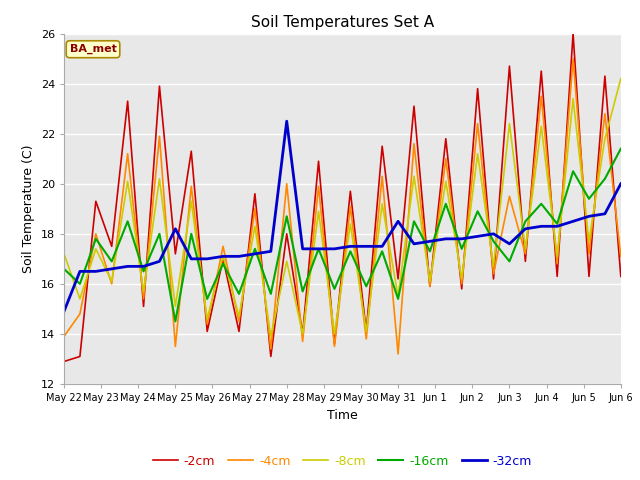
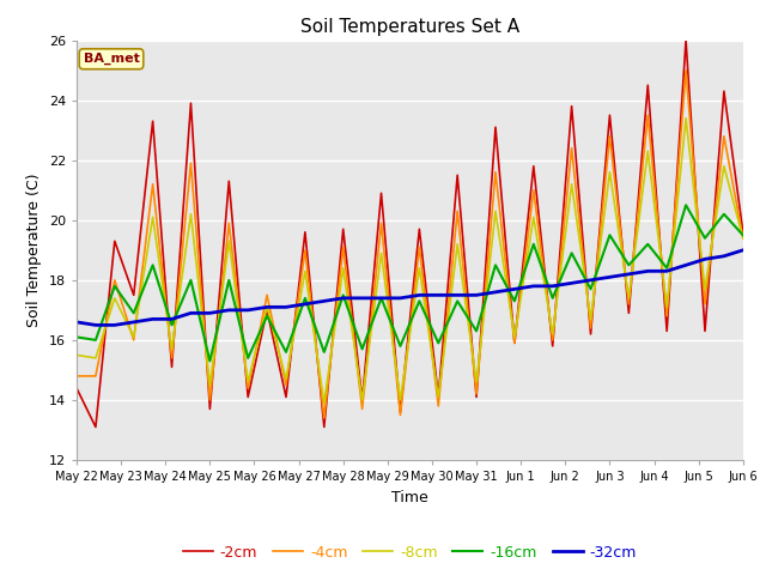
-2cm/May 22: 12.9 -> 14.4
-4cm/May 22: 13.9 -> 14.8
-8cm/May 22: 17.2 -> 15.5
-16cm/May 22: 16.6 -> 16.1
-32cm/May 22: 14.9 -> 16.6
-2cm/May 25: 17.2 -> 13.7
-4cm/May 25: 13.5 -> 14.0
-8cm/May 25: 15.1 -> 14.5
-16cm/May 25: 14.5 -> 15.3
-32cm/May 25: 18.2 -> 16.9
-2cm/May 28: 18.0 -> 19.7
-4cm/May 28: 20.0 -> 19.1
-8cm/May 28: 16.9 -> 18.4
-16cm/May 28: 18.7 -> 17.5
-32cm/May 28: 22.5 -> 17.4
-2cm/May 31: 16.2 -> 14.1
-4cm/May 31: 13.2 -> 14.2
-8cm/May 31: 15.5 -> 14.6
-16cm/May 31: 15.4 -> 16.3
-32cm/May 31: 18.5 -> 17.5
-2cm/Jun 3: 24.7 -> 23.5
-4cm/Jun 3: 19.5 -> 22.8
-8cm/Jun 3: 22.4 -> 21.6
-16cm/Jun 3: 16.9 -> 19.5
-32cm/Jun 3: 17.6 -> 18.1
-2cm/Jun 6: 16.3 -> 19.6
-4cm/Jun 6: 17.1 -> 19.4
-8cm/Jun 6: 24.2 -> 19.4
-16cm/Jun 6: 21.4 -> 19.5
-32cm/Jun 6: 20.0 -> 19.0
